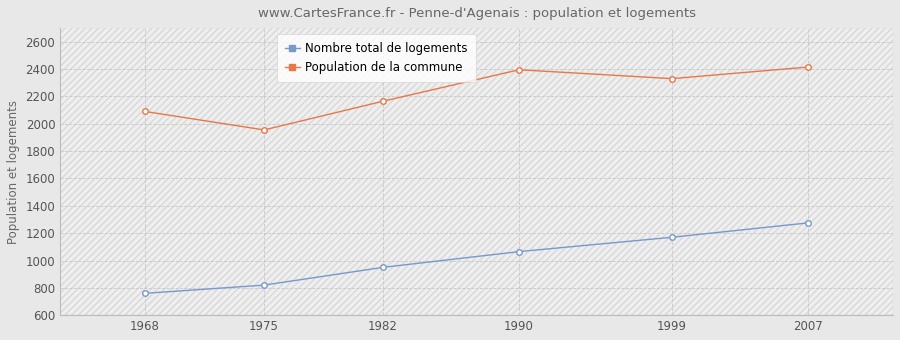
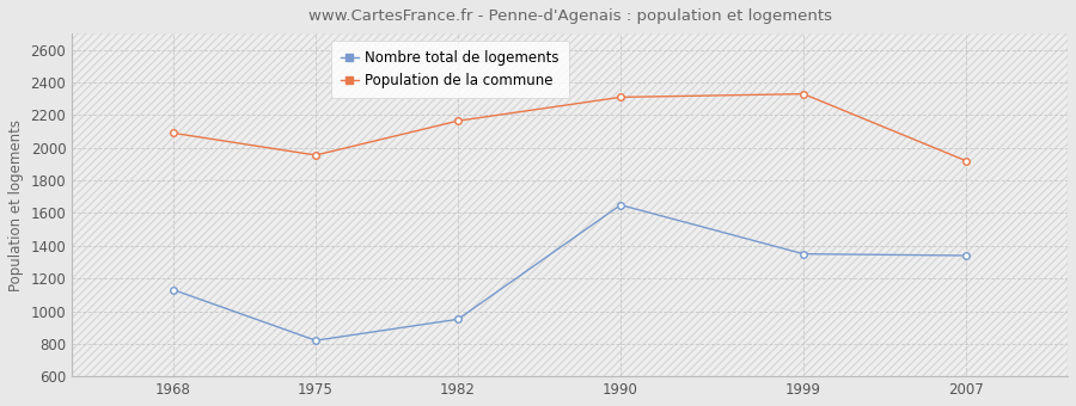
Nombre total de logements/1968: 760 -> 1130
Nombre total de logements/1990: 1060 -> 1650
Population de la commune/1990: 2400 -> 2310
Nombre total de logements/1999: 1170 -> 1350
Nombre total de logements/2007: 1280 -> 1340
Population de la commune/2007: 2420 -> 1920
